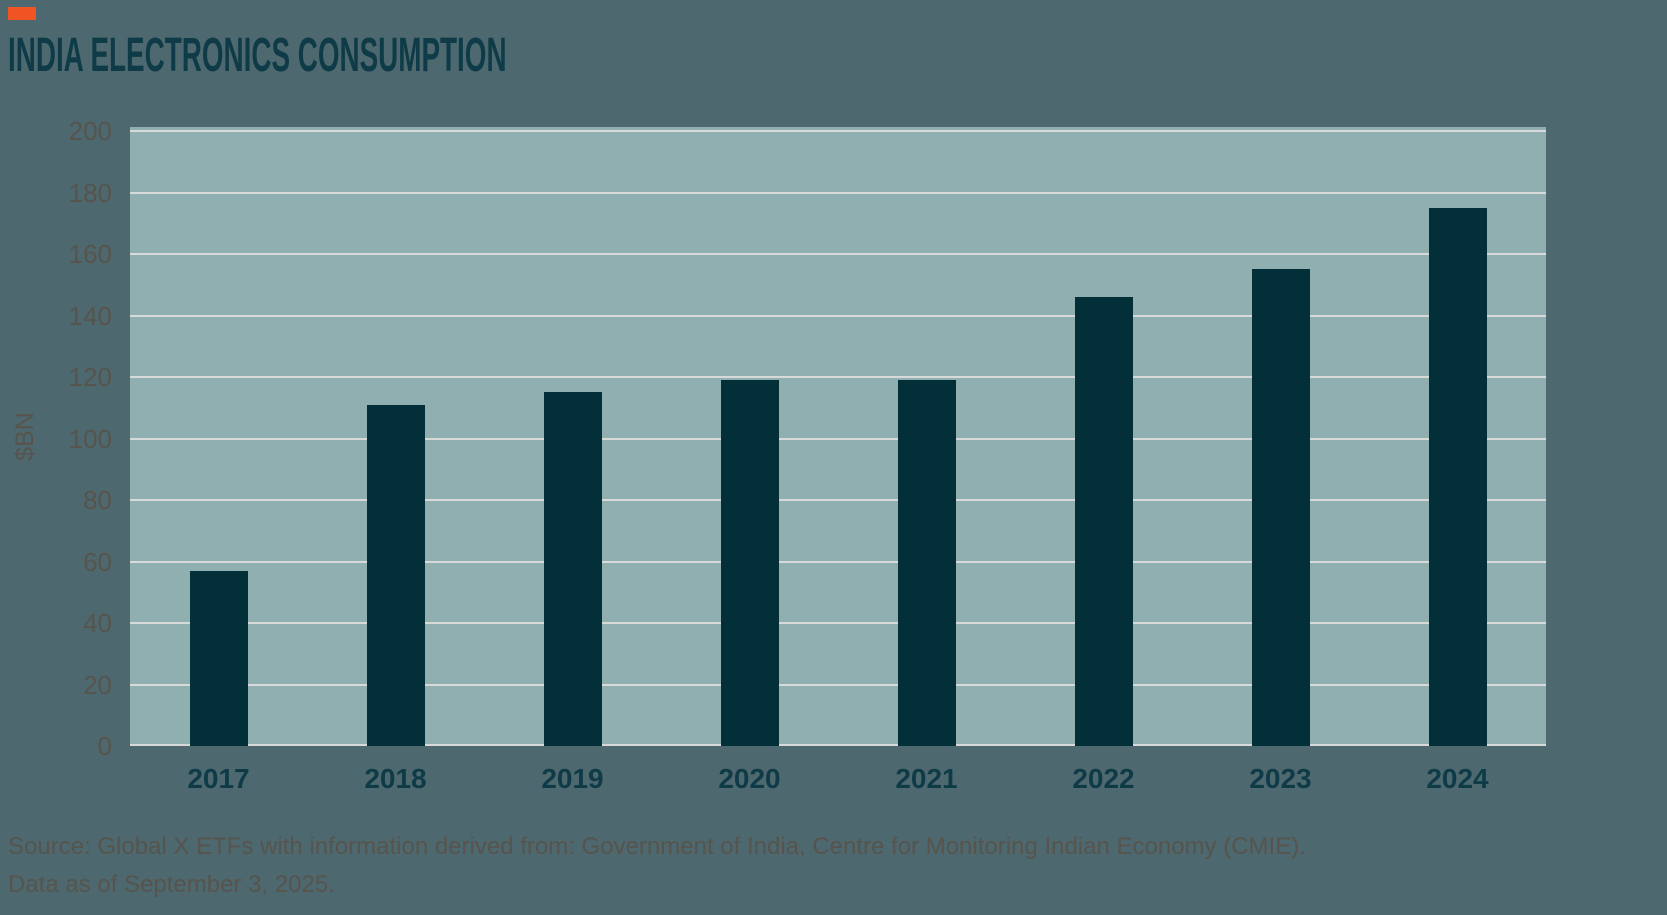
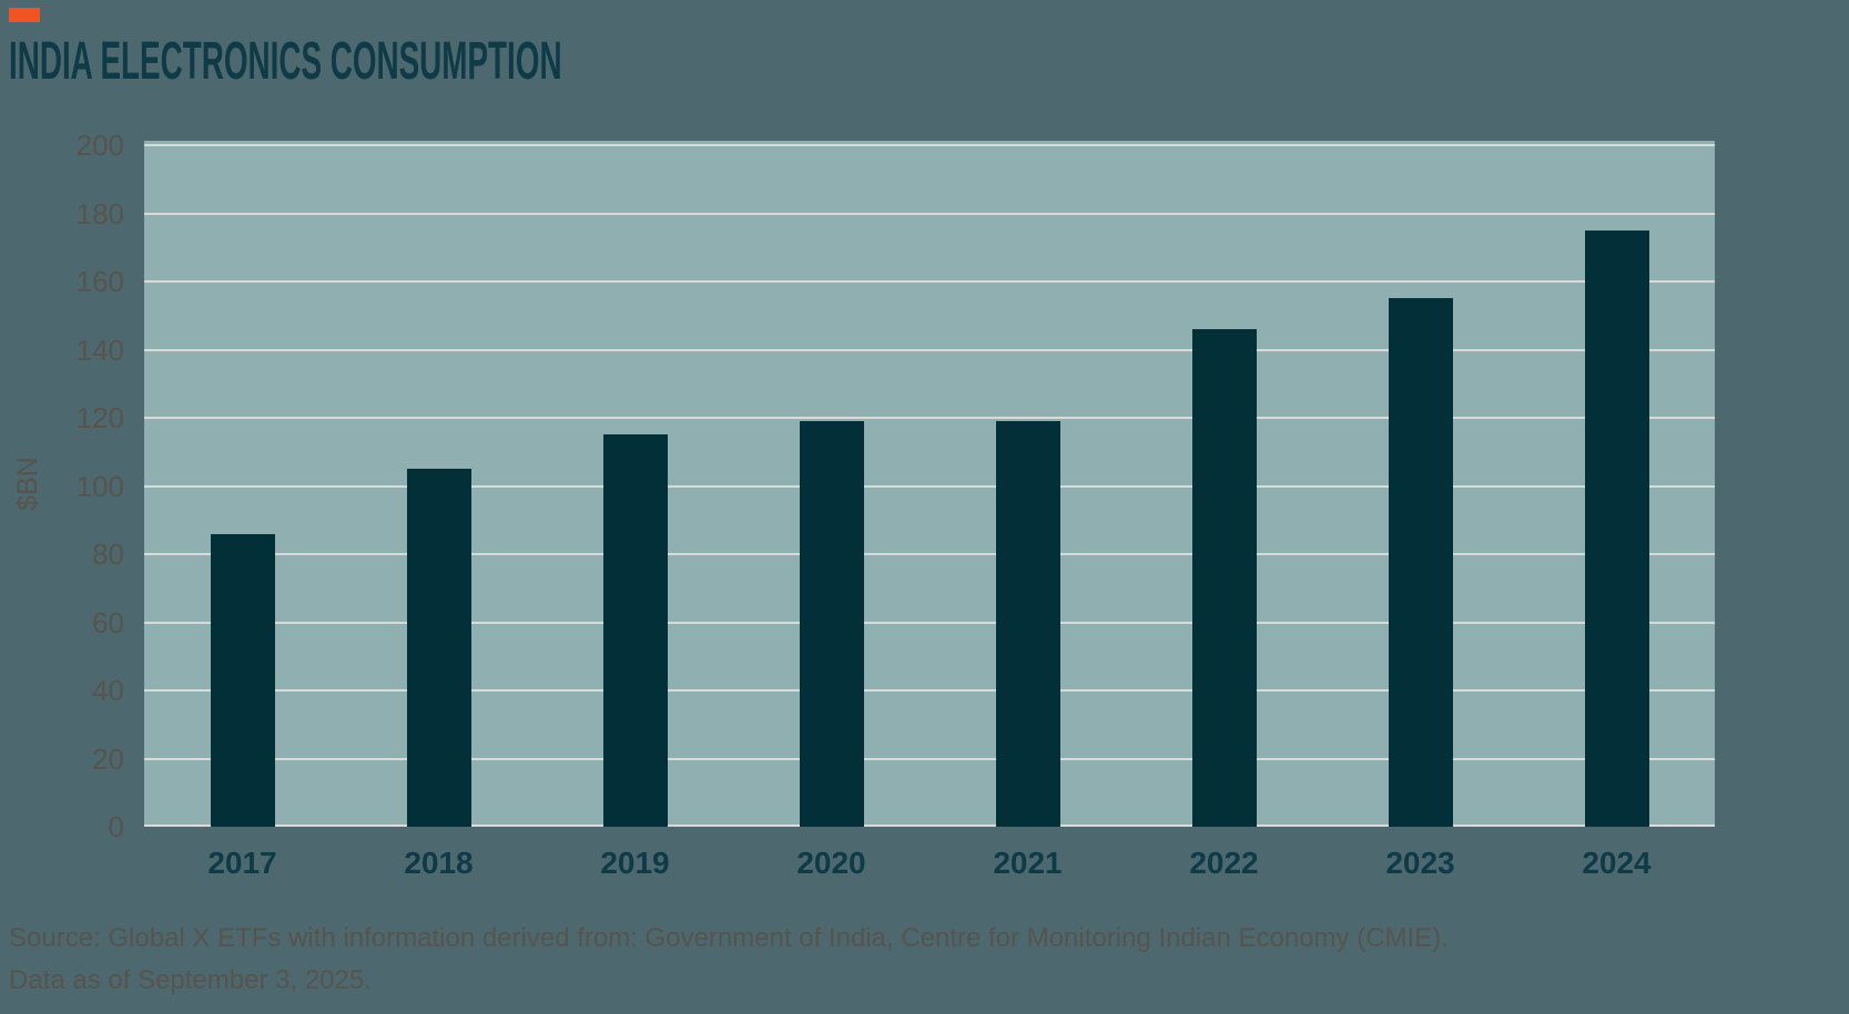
2017: 57 -> 86
2018: 111 -> 105
